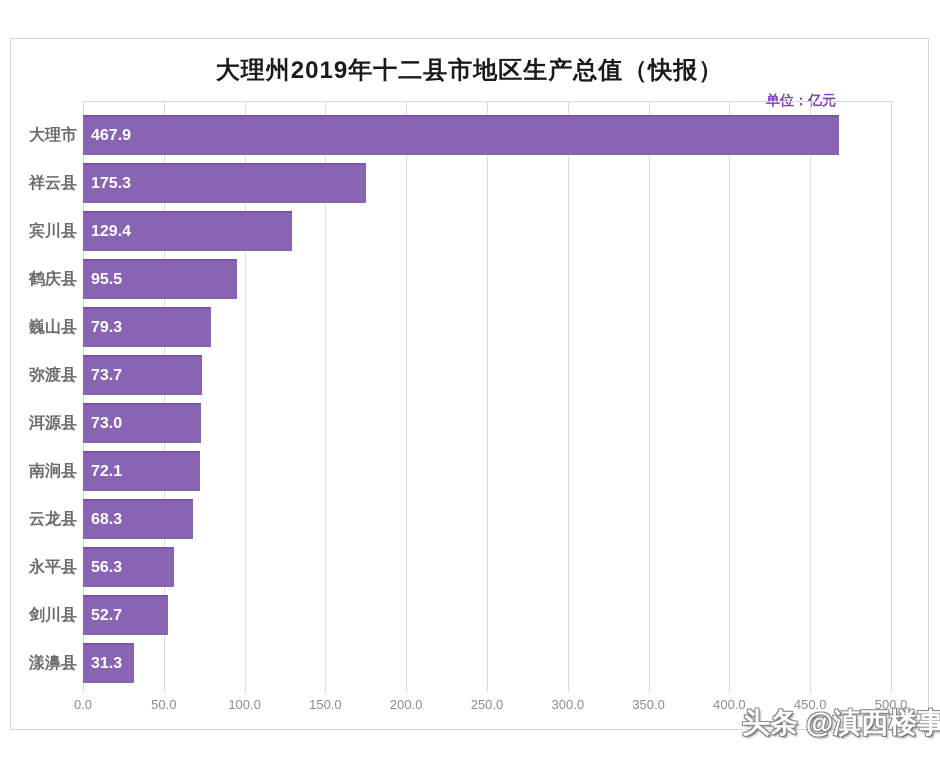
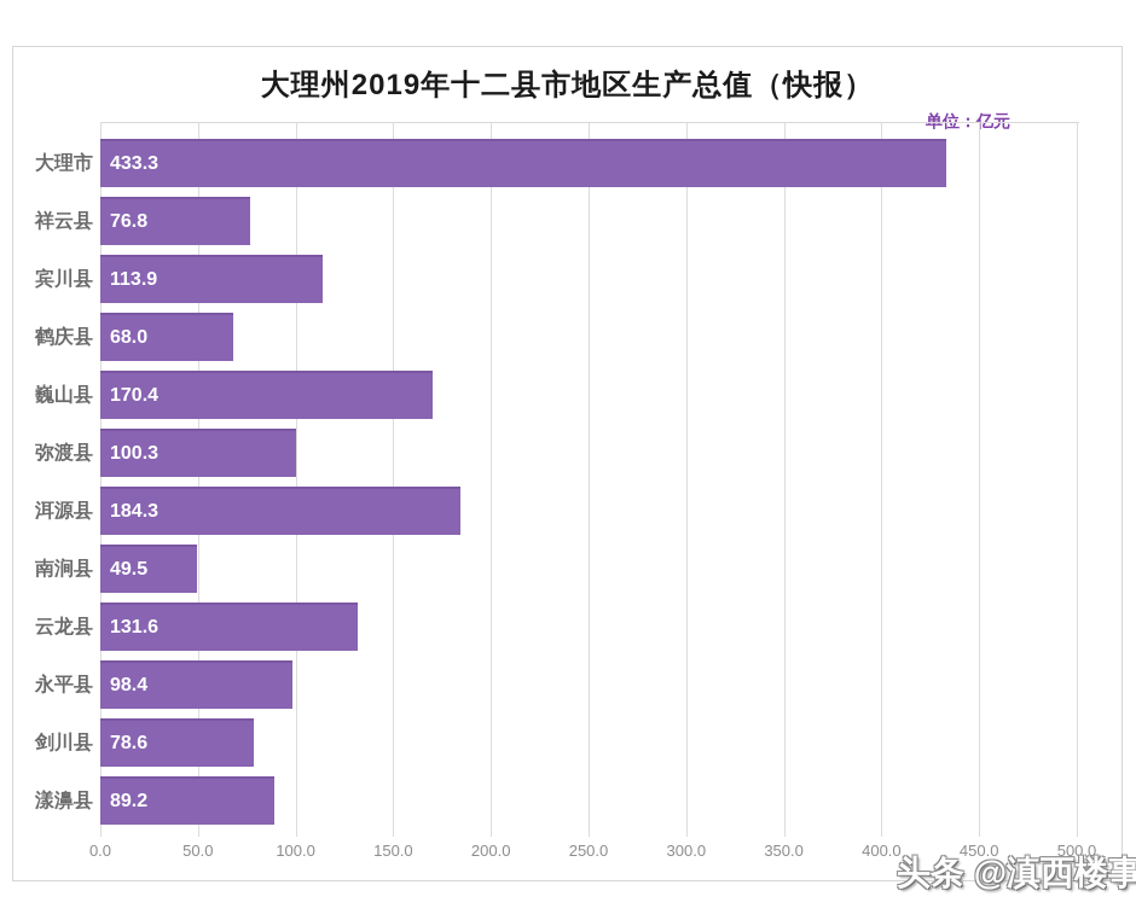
大理市: 467.9 -> 433.3
祥云县: 175.3 -> 76.8
宾川县: 129.4 -> 113.9
鹤庆县: 95.5 -> 68.0
巍山县: 79.3 -> 170.4
弥渡县: 73.7 -> 100.3
洱源县: 73.0 -> 184.3
南涧县: 72.1 -> 49.5
云龙县: 68.3 -> 131.6
永平县: 56.3 -> 98.4
剑川县: 52.7 -> 78.6
漾濞县: 31.3 -> 89.2
